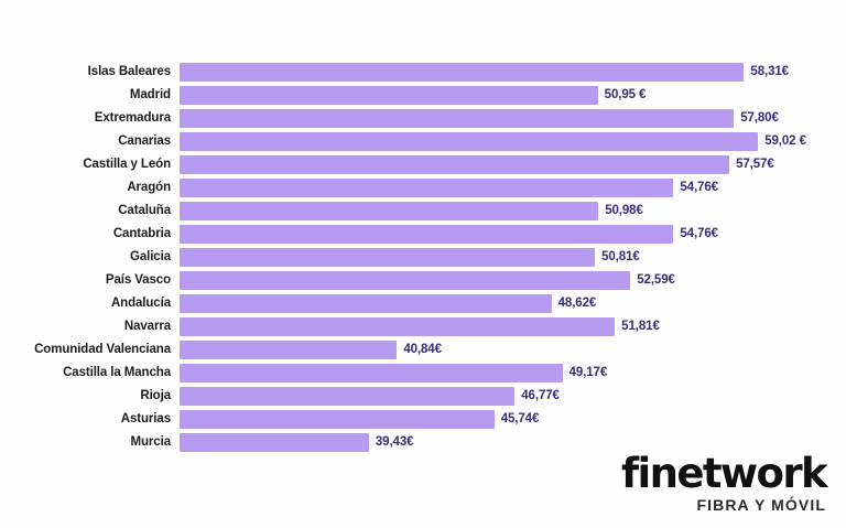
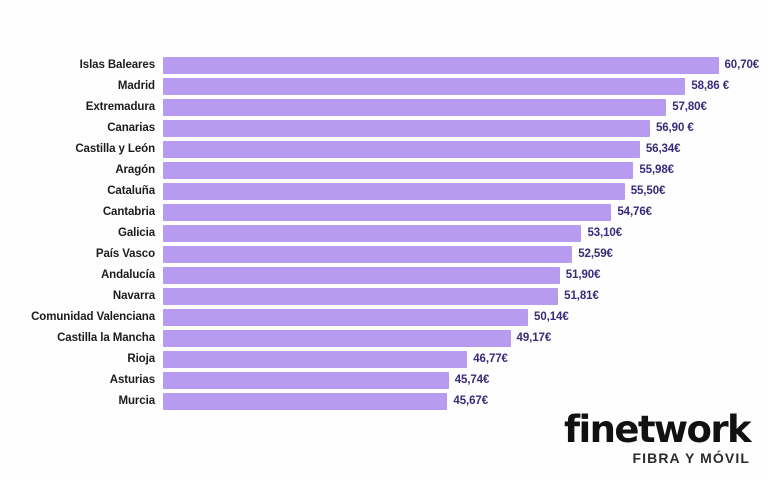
Islas Baleares: 58,31 -> 60,70
Madrid: 50,95 -> 58,86
Canarias: 59,02 -> 56,90
Castilla y León: 57,57 -> 56,34
Aragón: 54,76 -> 55,98
Cataluña: 50,98 -> 55,50
Galicia: 50,81 -> 53,10
Andalucía: 48,62 -> 51,90
Comunidad Valenciana: 40,84 -> 50,14
Murcia: 39,43 -> 45,67
